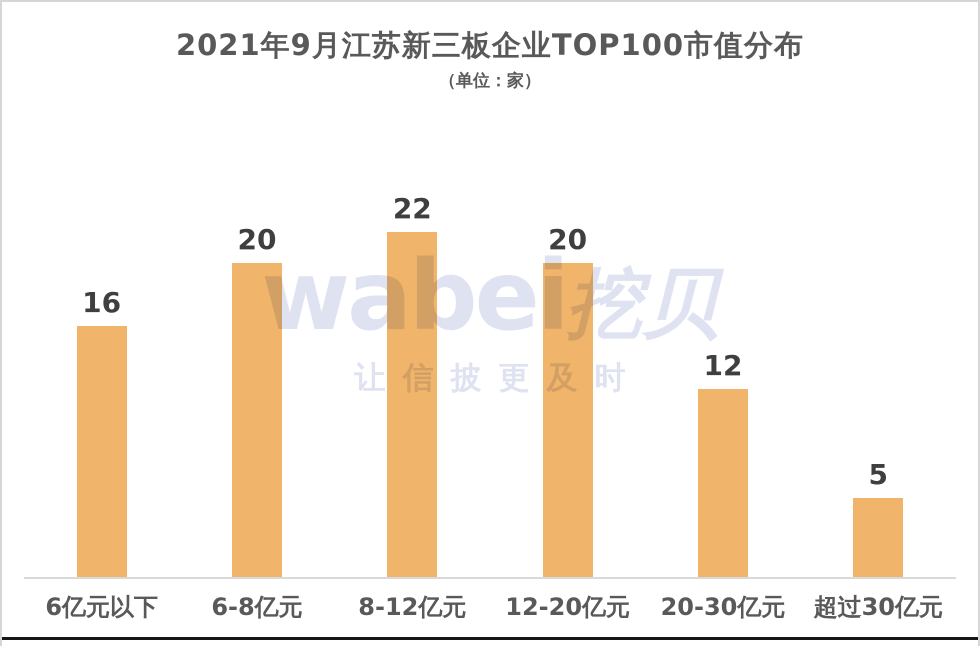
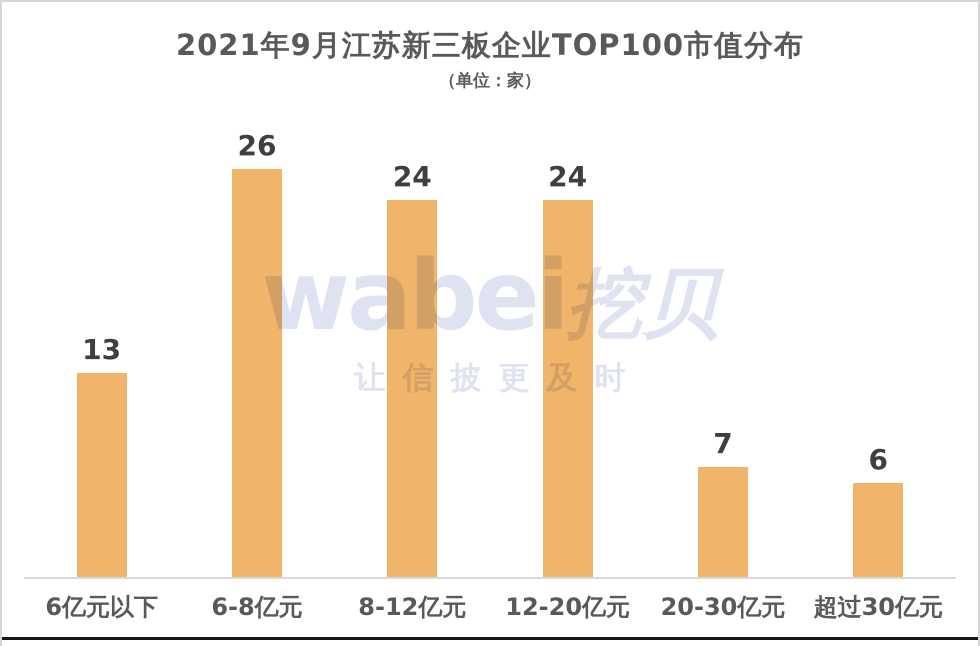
6亿元以下: 16 -> 13
6-8亿元: 20 -> 26
8-12亿元: 22 -> 24
12-20亿元: 20 -> 24
20-30亿元: 12 -> 7
超过30亿元: 5 -> 6
